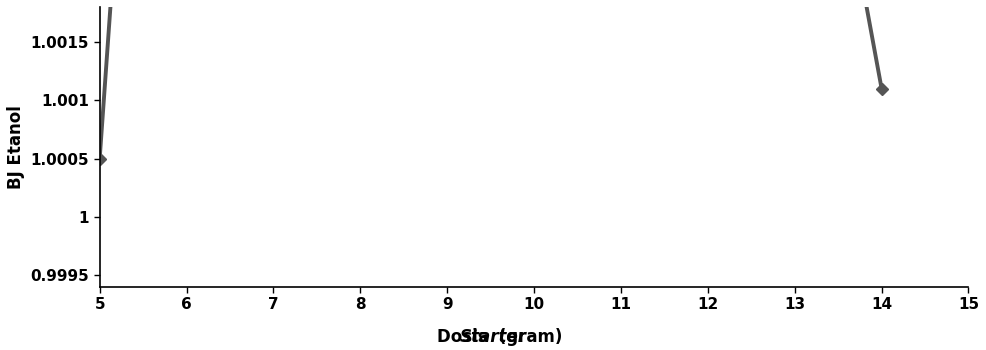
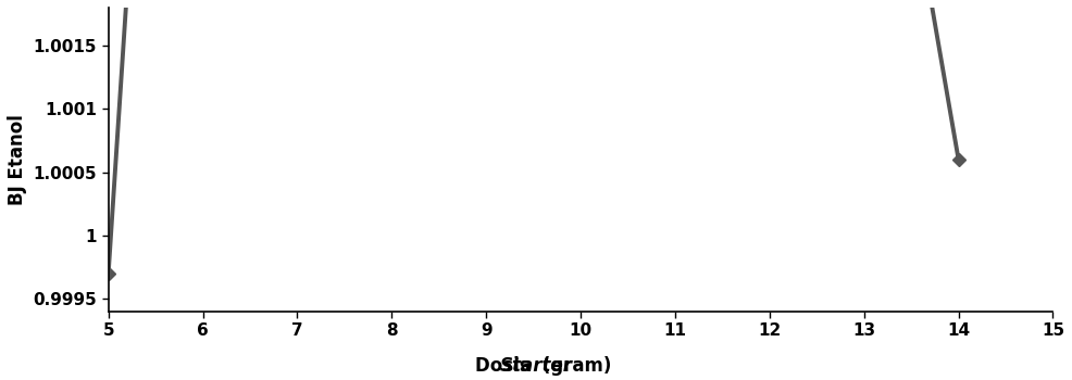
5: 1.0005 -> 0.9997
14: 1.0011 -> 1.0006
